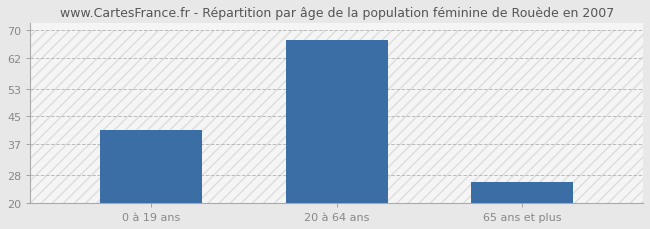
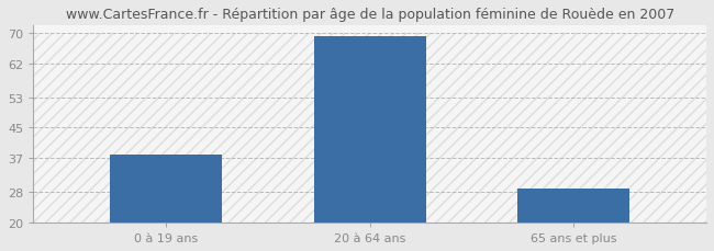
0 à 19 ans: 41 -> 38
20 à 64 ans: 67 -> 69
65 ans et plus: 26 -> 29
